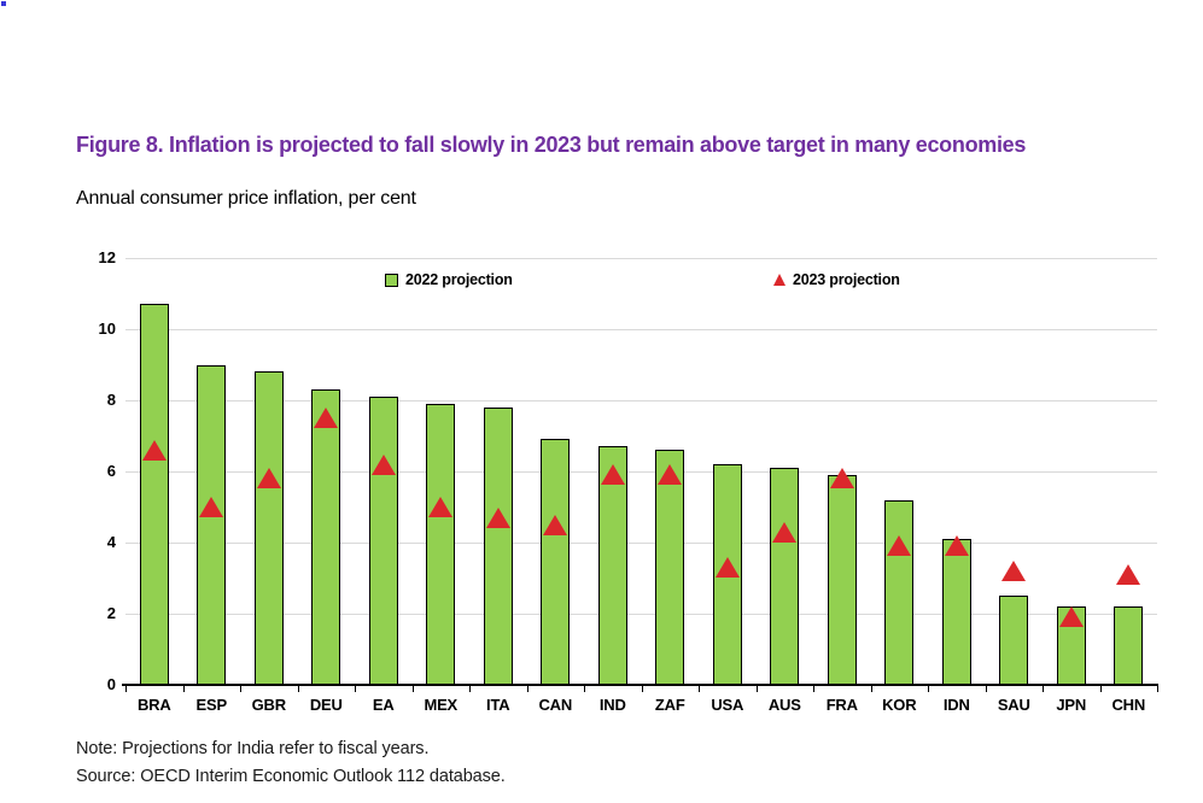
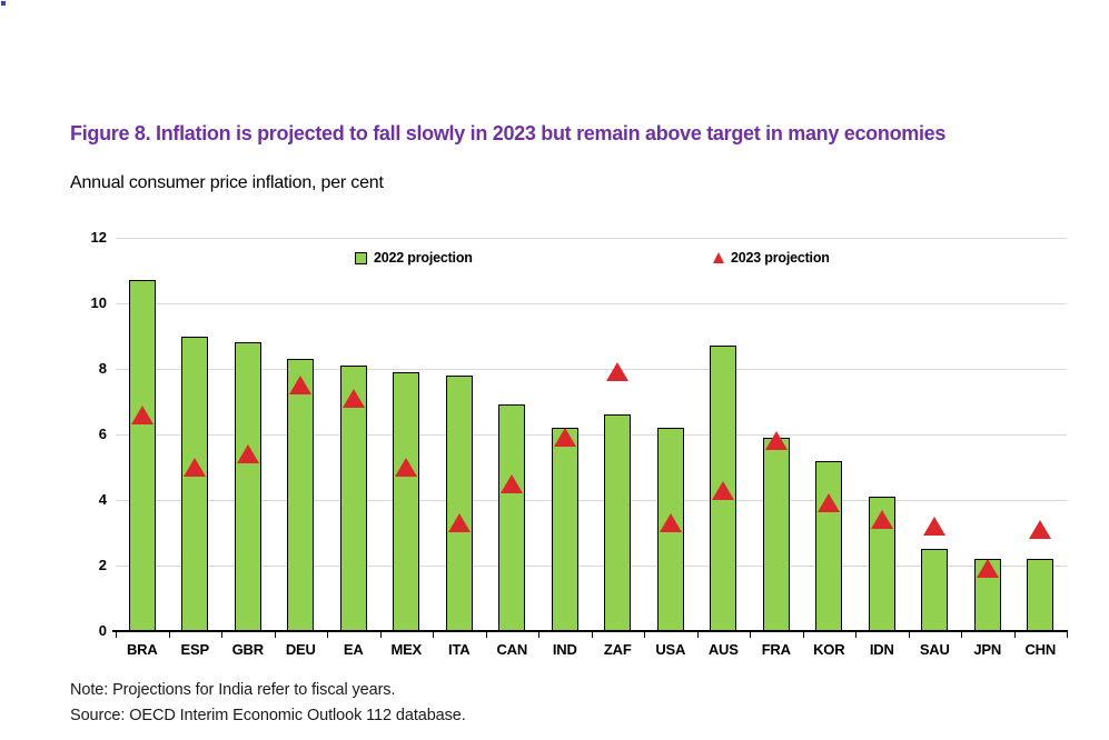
2023 projection/GBR: 5.8 -> 5.4
2023 projection/EA: 6.2 -> 7.1
2023 projection/ITA: 4.7 -> 3.3
2022 projection/IND: 6.7 -> 6.2
2023 projection/ZAF: 5.9 -> 7.9
2022 projection/AUS: 6.1 -> 8.7
2023 projection/IDN: 3.9 -> 3.4
